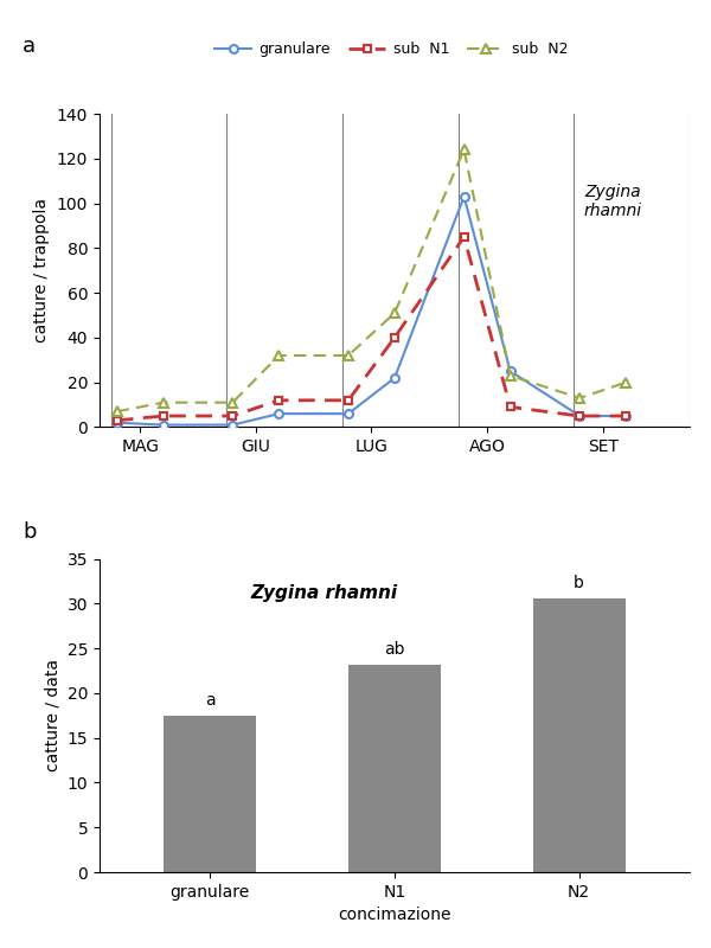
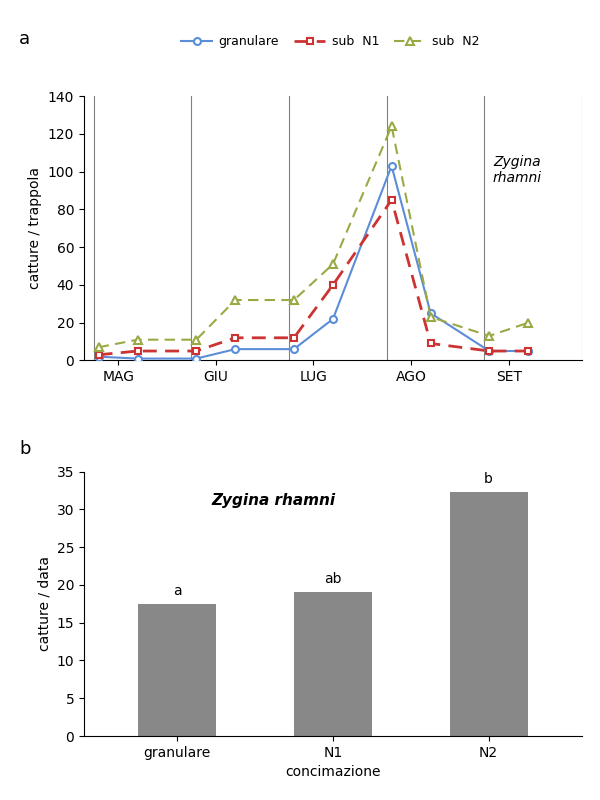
N1: 23.2 -> 19.0
N2: 30.6 -> 32.3
